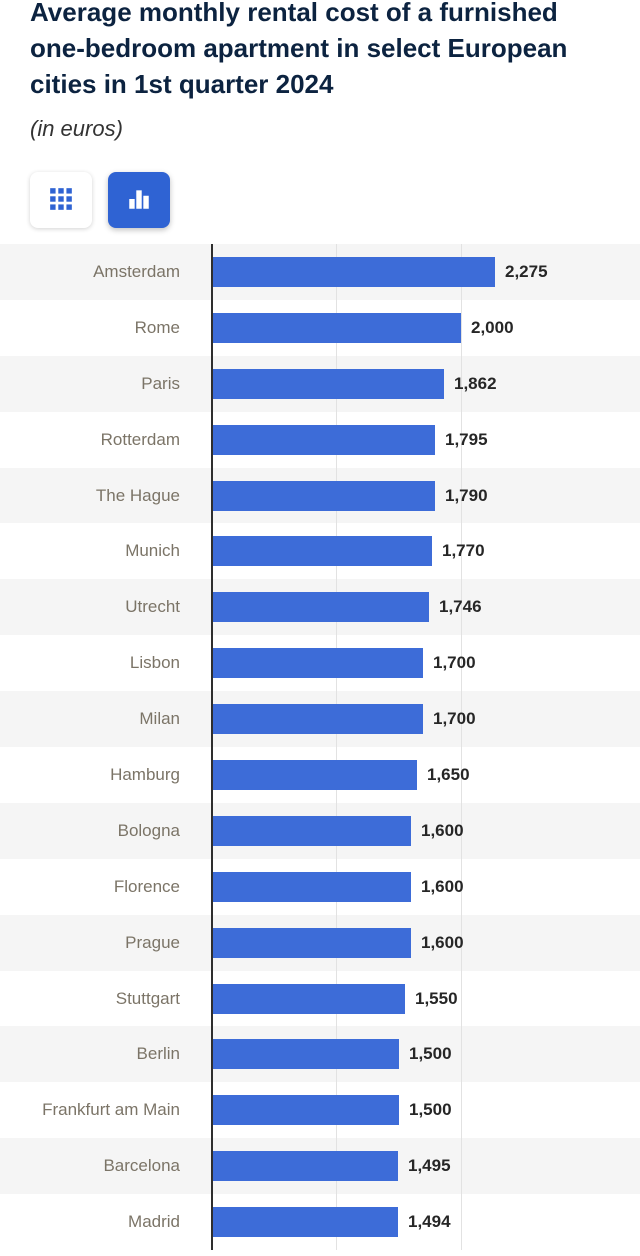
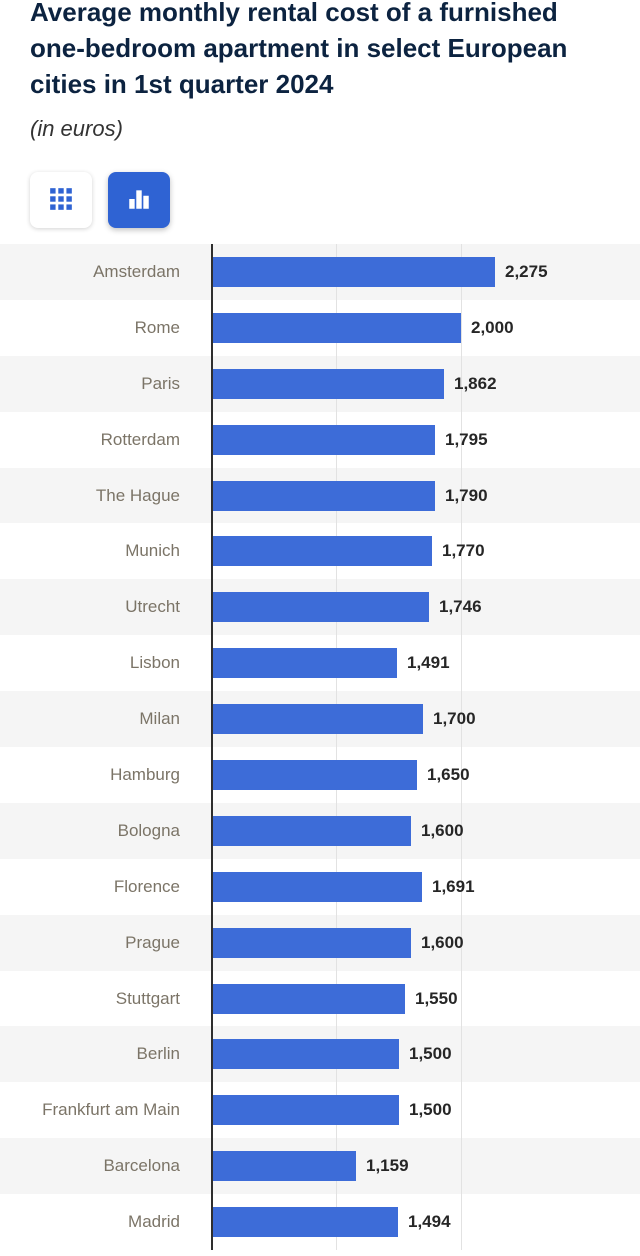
Lisbon: 1,700 -> 1,491
Florence: 1,600 -> 1,691
Barcelona: 1,495 -> 1,159
